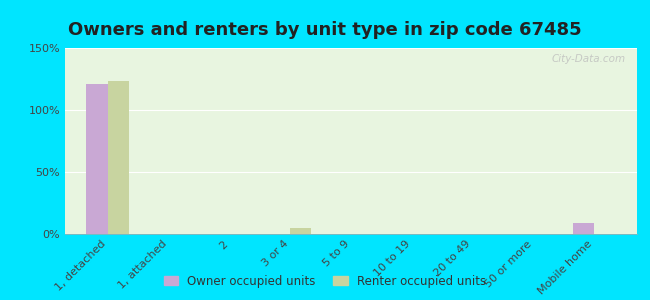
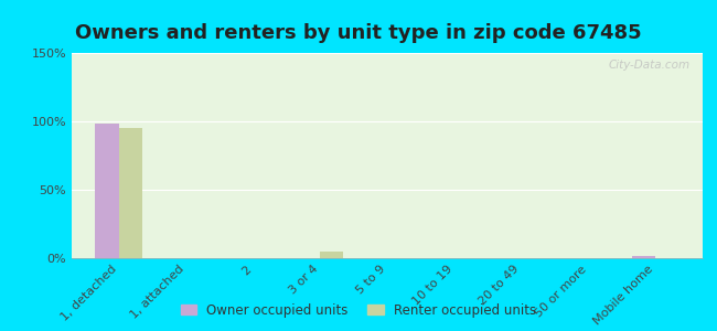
Owner occupied units/1, detached: 121% -> 98%
Renter occupied units/1, detached: 123% -> 95%
Owner occupied units/Mobile home: 9% -> 2%
